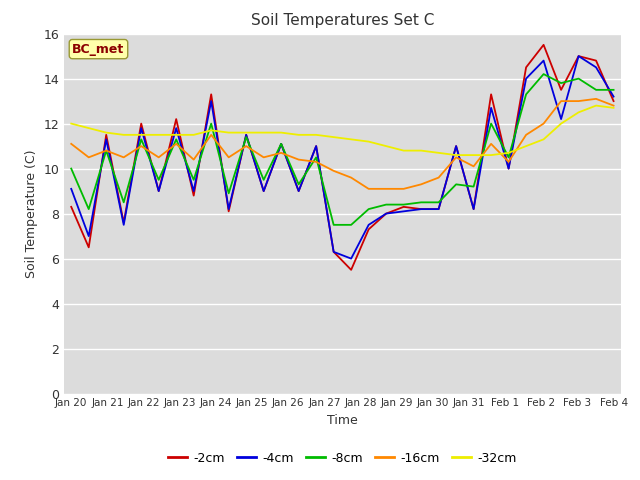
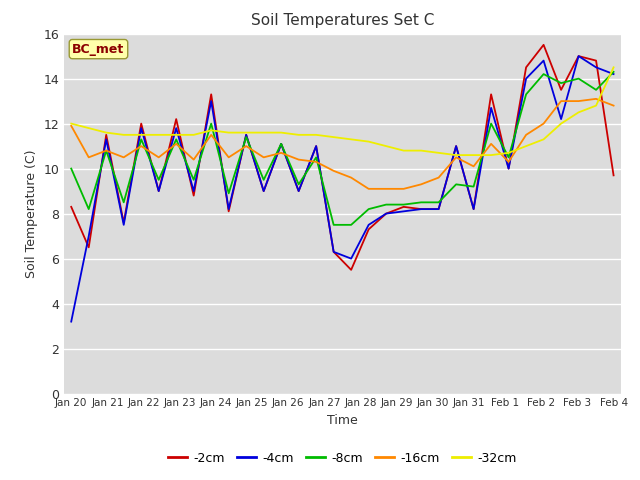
-4cm/Jan 20: 9.1 -> 3.2
-16cm/Jan 20: 11.1 -> 11.9
-2cm/Feb 4: 13.0 -> 9.7
-4cm/Feb 4: 13.2 -> 14.2
-8cm/Feb 4: 13.5 -> 14.3
-32cm/Feb 4: 12.7 -> 14.5
